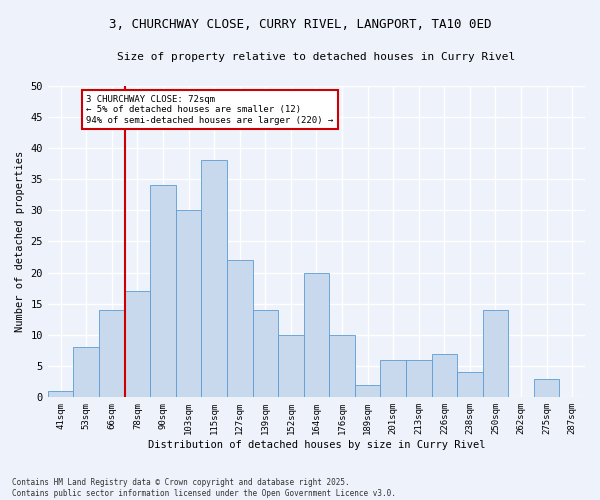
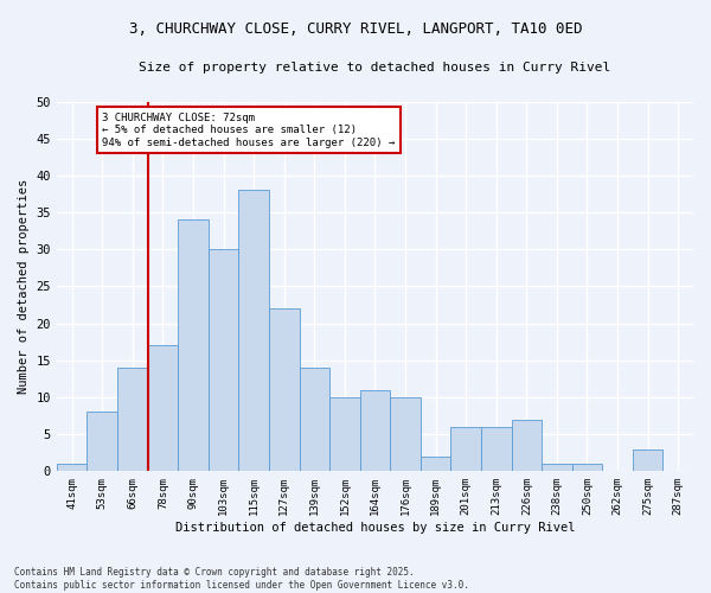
164sqm: 20 -> 11
238sqm: 4 -> 1
250sqm: 14 -> 1
